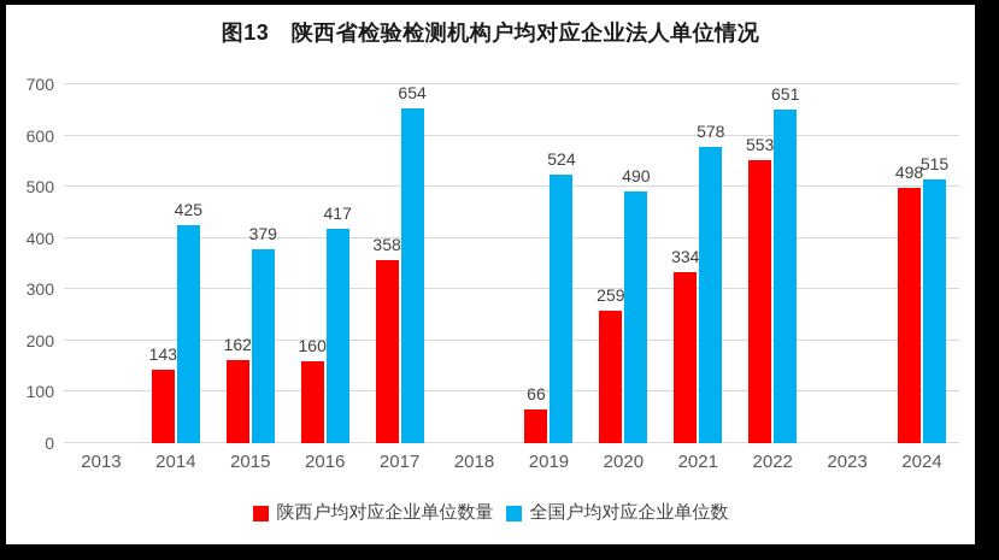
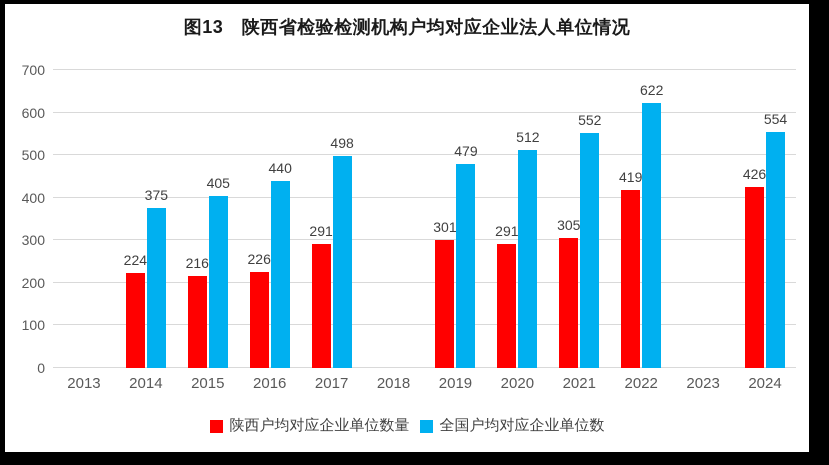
陕西户均对应企业单位数量/2014: 143 -> 224
全国户均对应企业单位数/2014: 425 -> 375
陕西户均对应企业单位数量/2015: 162 -> 216
全国户均对应企业单位数/2015: 379 -> 405
陕西户均对应企业单位数量/2016: 160 -> 226
全国户均对应企业单位数/2016: 417 -> 440
陕西户均对应企业单位数量/2017: 358 -> 291
全国户均对应企业单位数/2017: 654 -> 498
陕西户均对应企业单位数量/2019: 66 -> 301
全国户均对应企业单位数/2019: 524 -> 479
陕西户均对应企业单位数量/2020: 259 -> 291
全国户均对应企业单位数/2020: 490 -> 512
陕西户均对应企业单位数量/2021: 334 -> 305
全国户均对应企业单位数/2021: 578 -> 552
陕西户均对应企业单位数量/2022: 553 -> 419
全国户均对应企业单位数/2022: 651 -> 622
陕西户均对应企业单位数量/2024: 498 -> 426
全国户均对应企业单位数/2024: 515 -> 554
